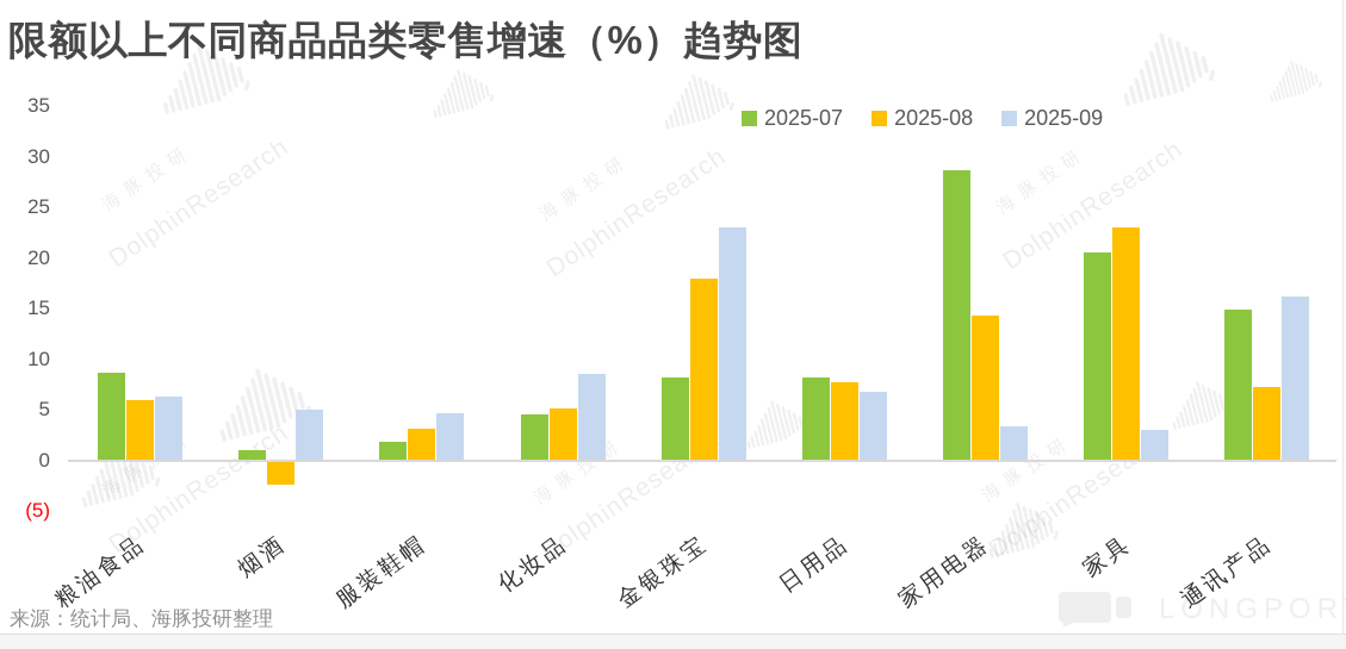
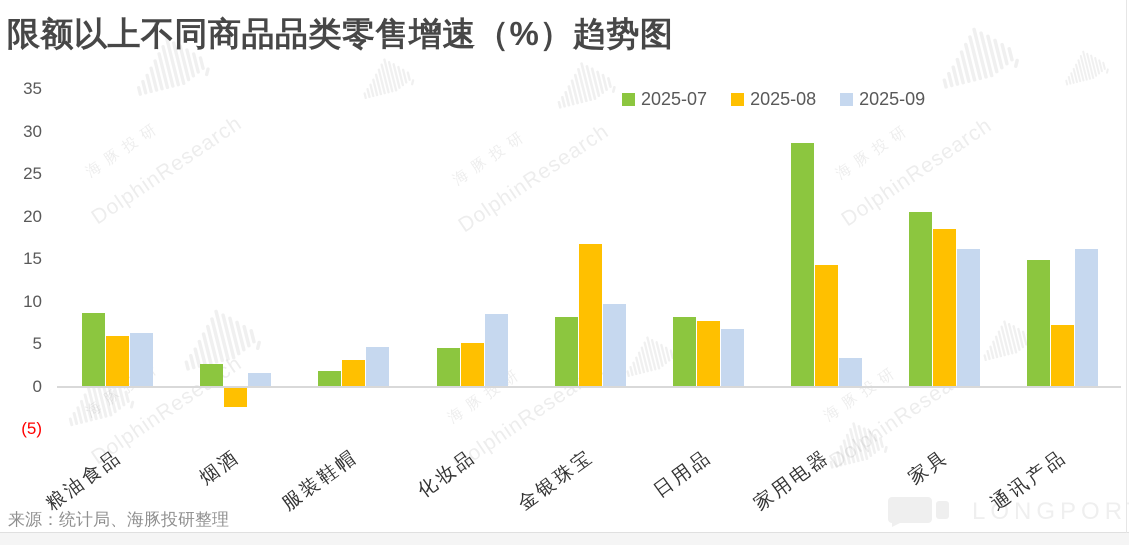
2025-07/烟酒: 1 -> 3
2025-09/烟酒: 5 -> 2
2025-08/金银珠宝: 18 -> 17
2025-09/金银珠宝: 23 -> 10
2025-08/家具: 23 -> 19
2025-09/家具: 3 -> 16
